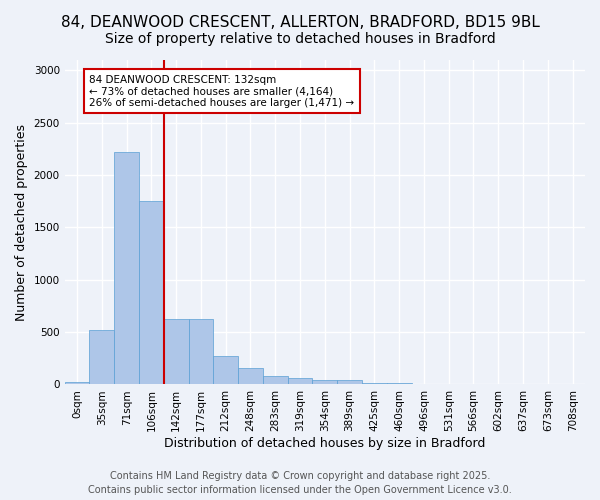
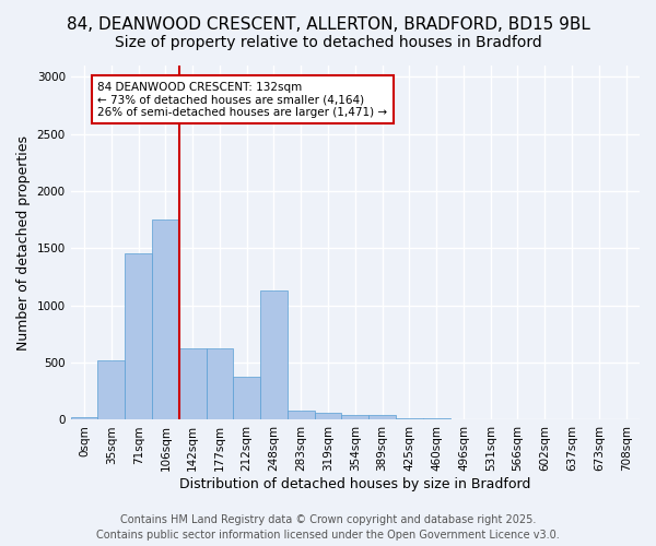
71sqm: 2220 -> 1460
212sqm: 280 -> 380
248sqm: 160 -> 1130
